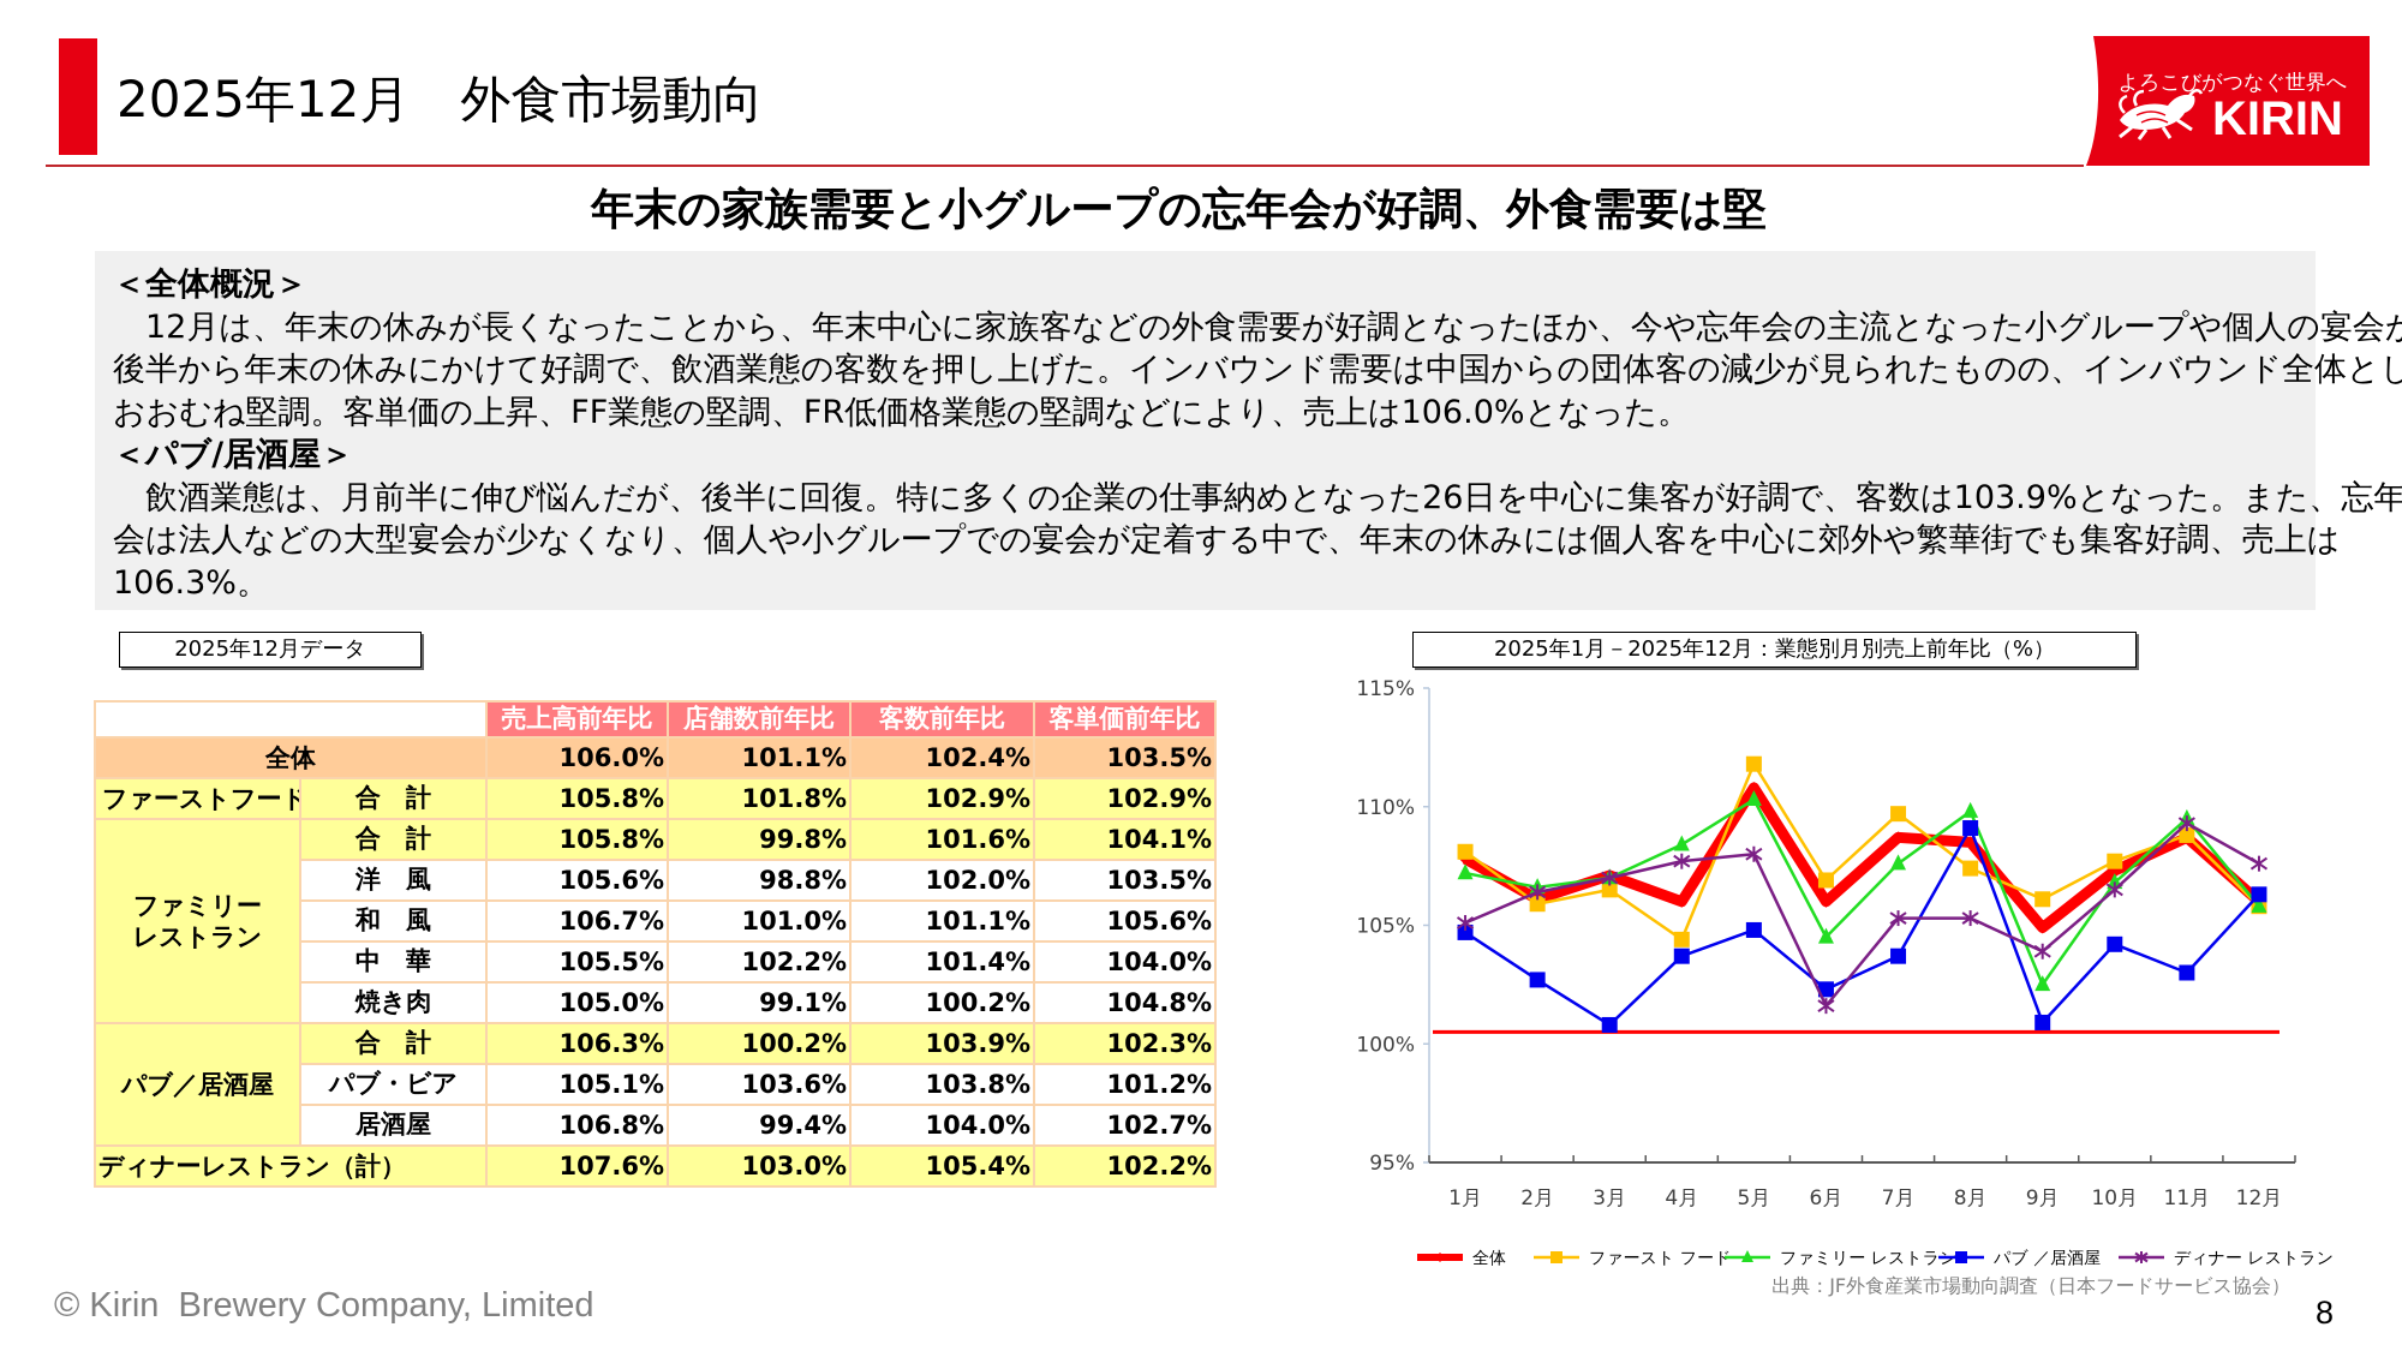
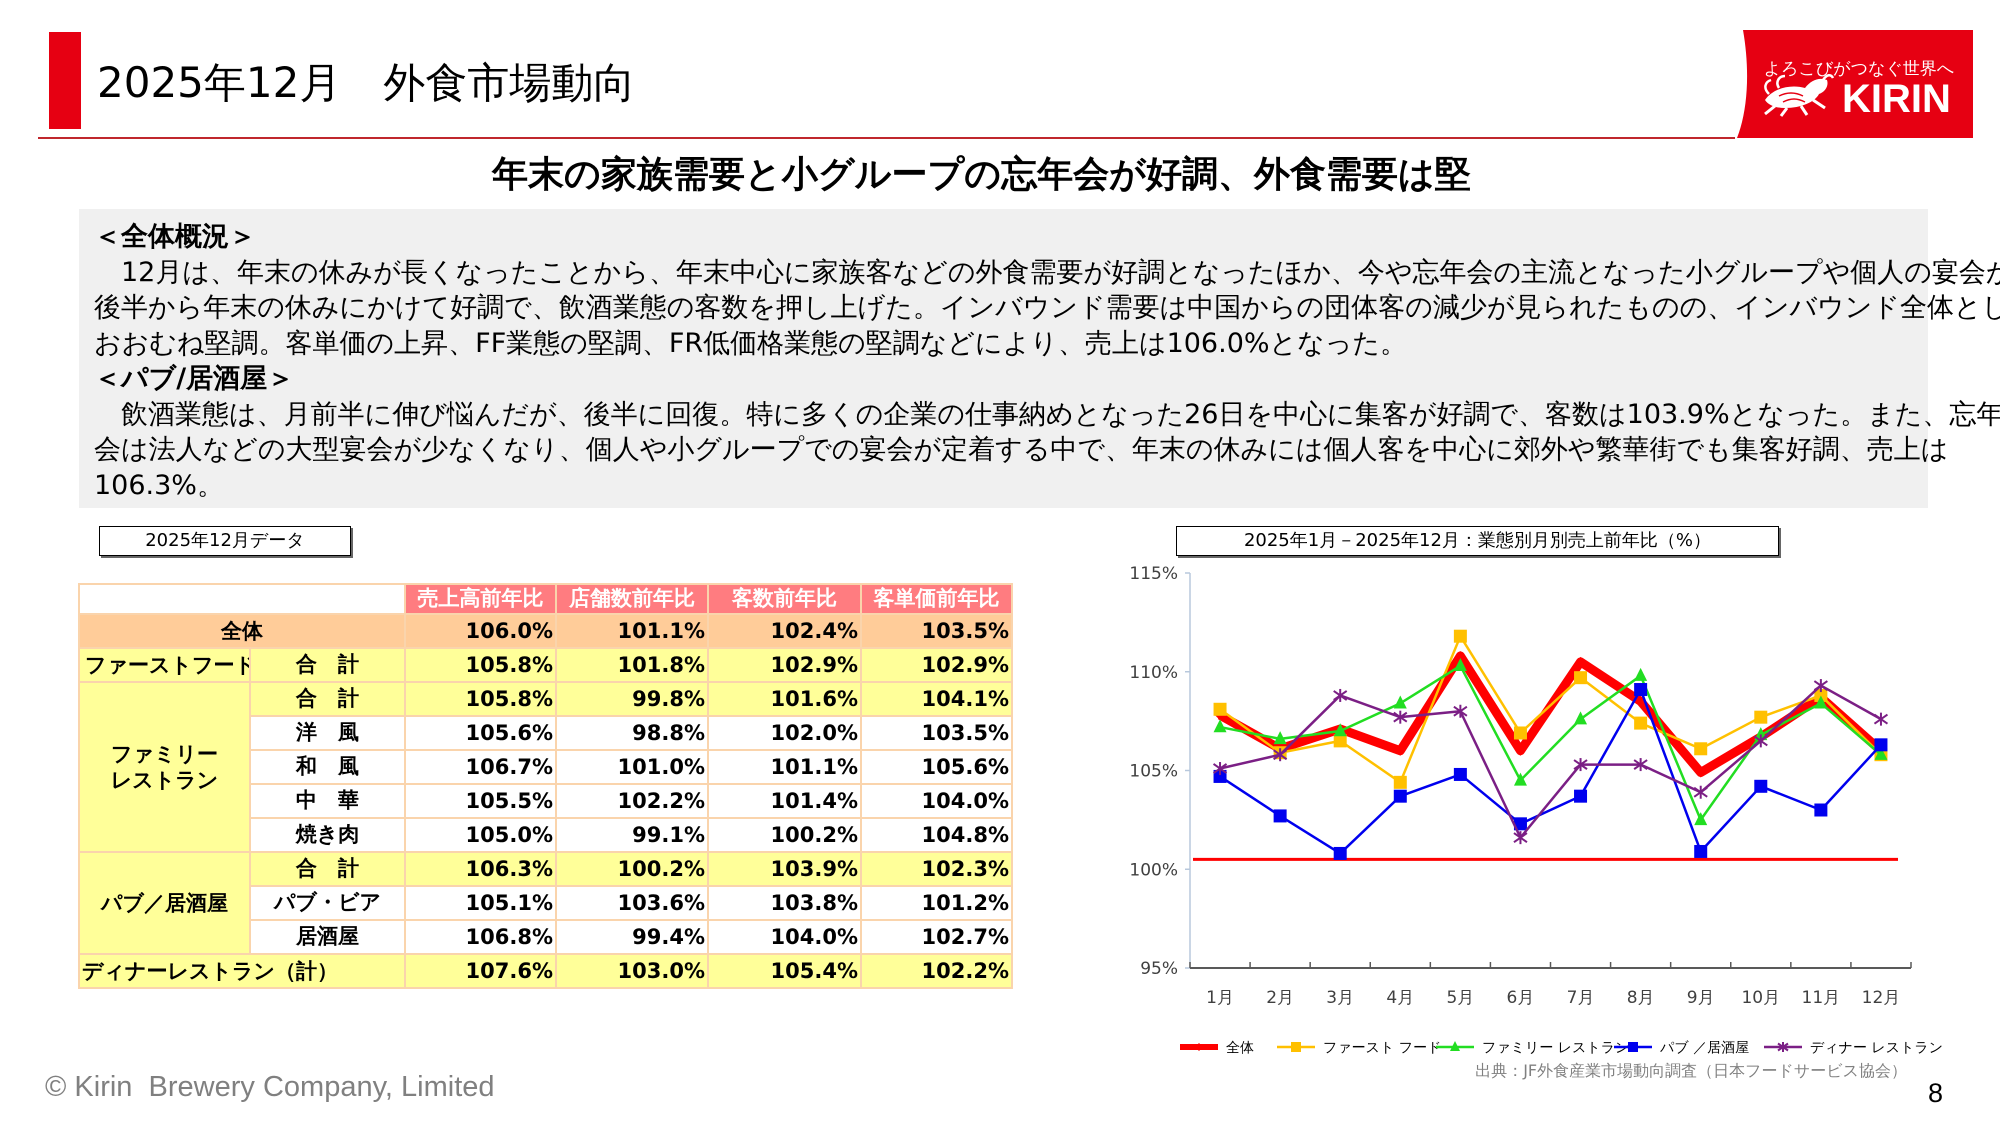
ディナー レストラン/2月: 106.4% -> 105.8%
ディナー レストラン/3月: 107.0% -> 108.8%
全体/7月: 108.7% -> 110.5%
全体/10月: 107.3% -> 106.7%
ファミリー レストラン/11月: 109.5% -> 108.4%
